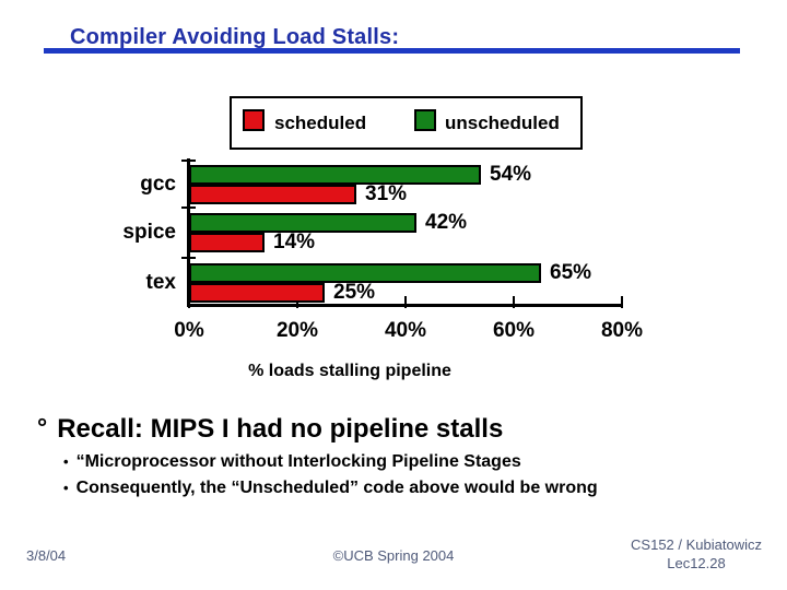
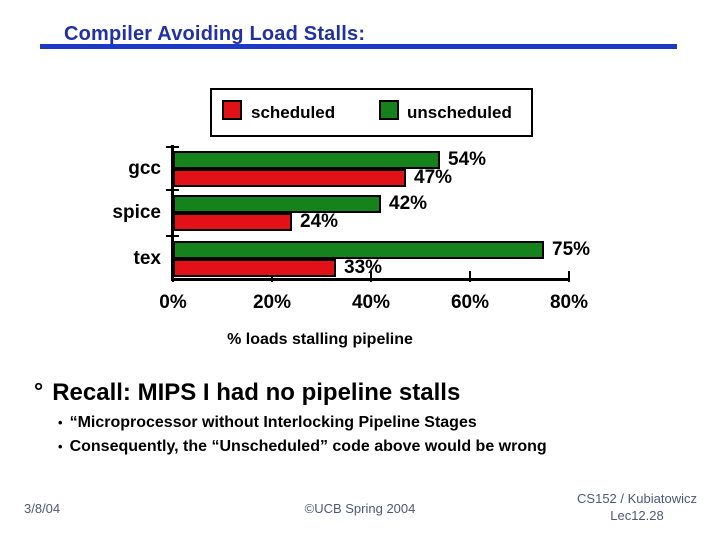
scheduled/gcc: 31% -> 47%
scheduled/spice: 14% -> 24%
unscheduled/tex: 65% -> 75%
scheduled/tex: 25% -> 33%
